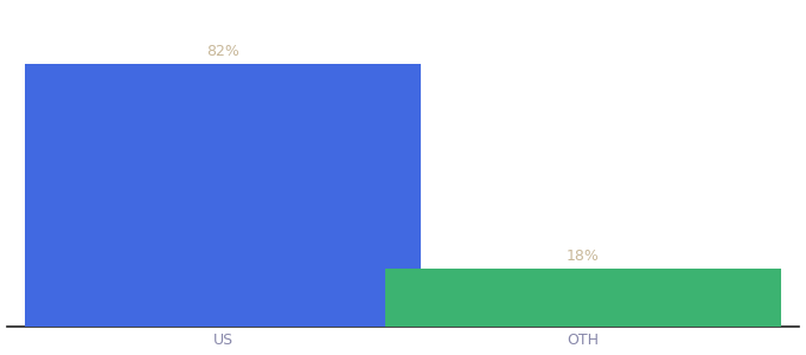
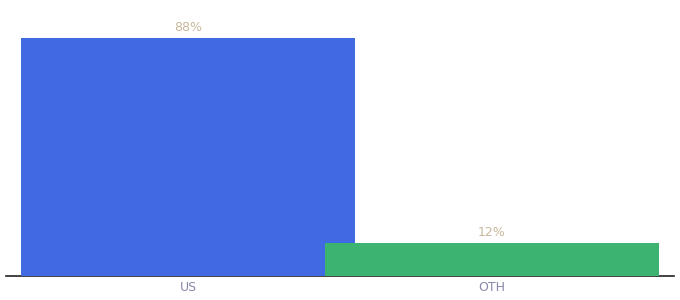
US: 82% -> 88%
OTH: 18% -> 12%
